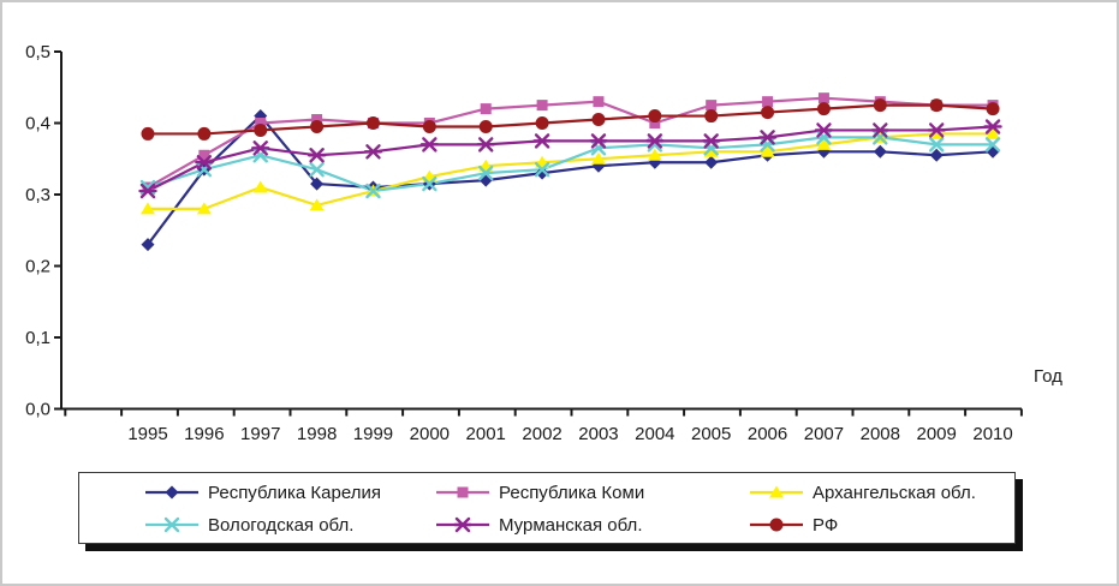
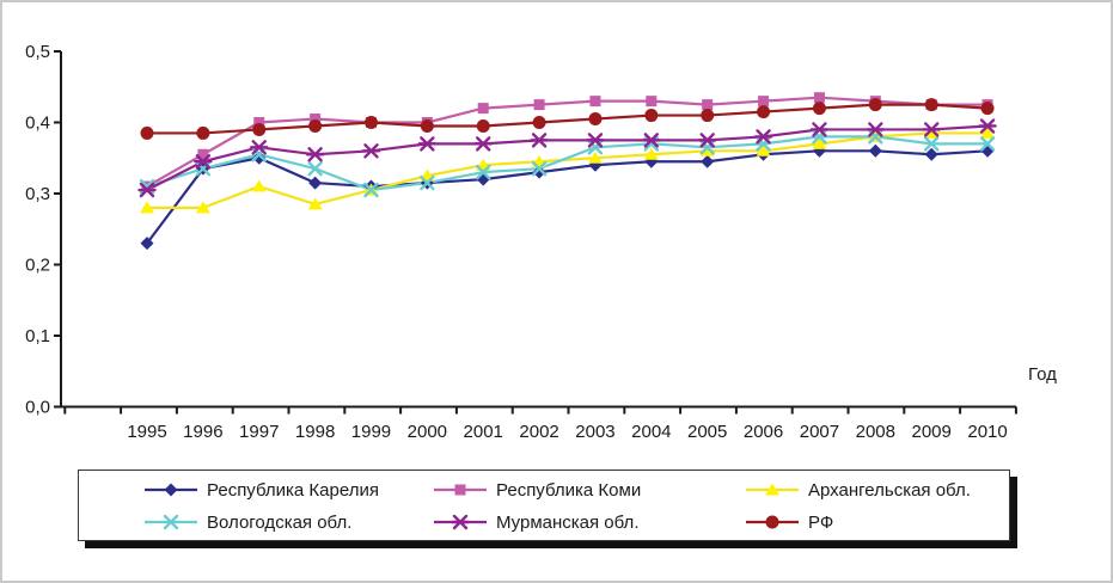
Республика Карелия/1997: 0,41 -> 0,35
Республика Коми/2004: 0,40 -> 0,43
